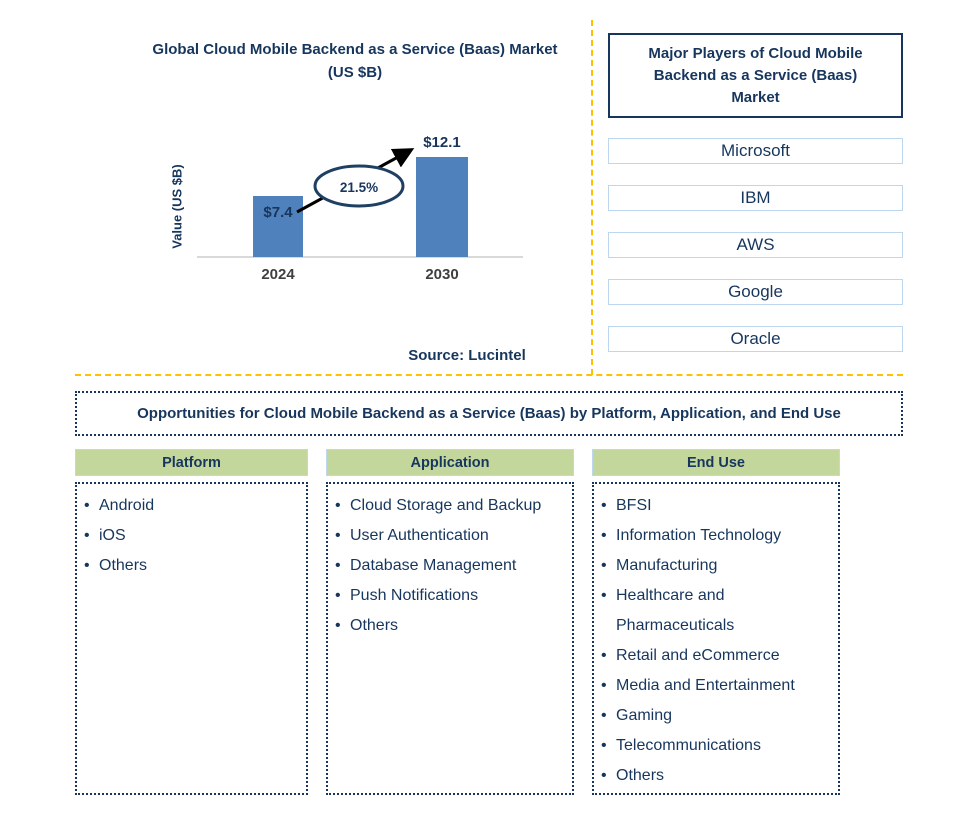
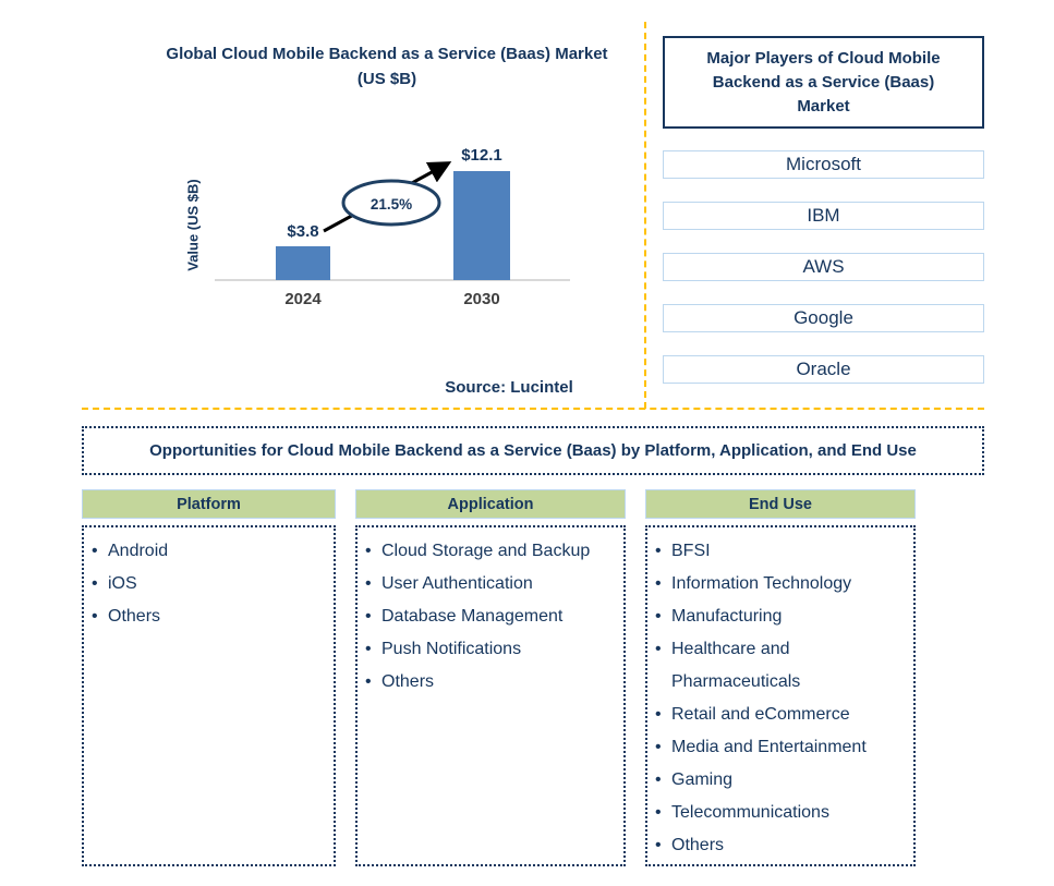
2024: $7.4 -> $3.8
